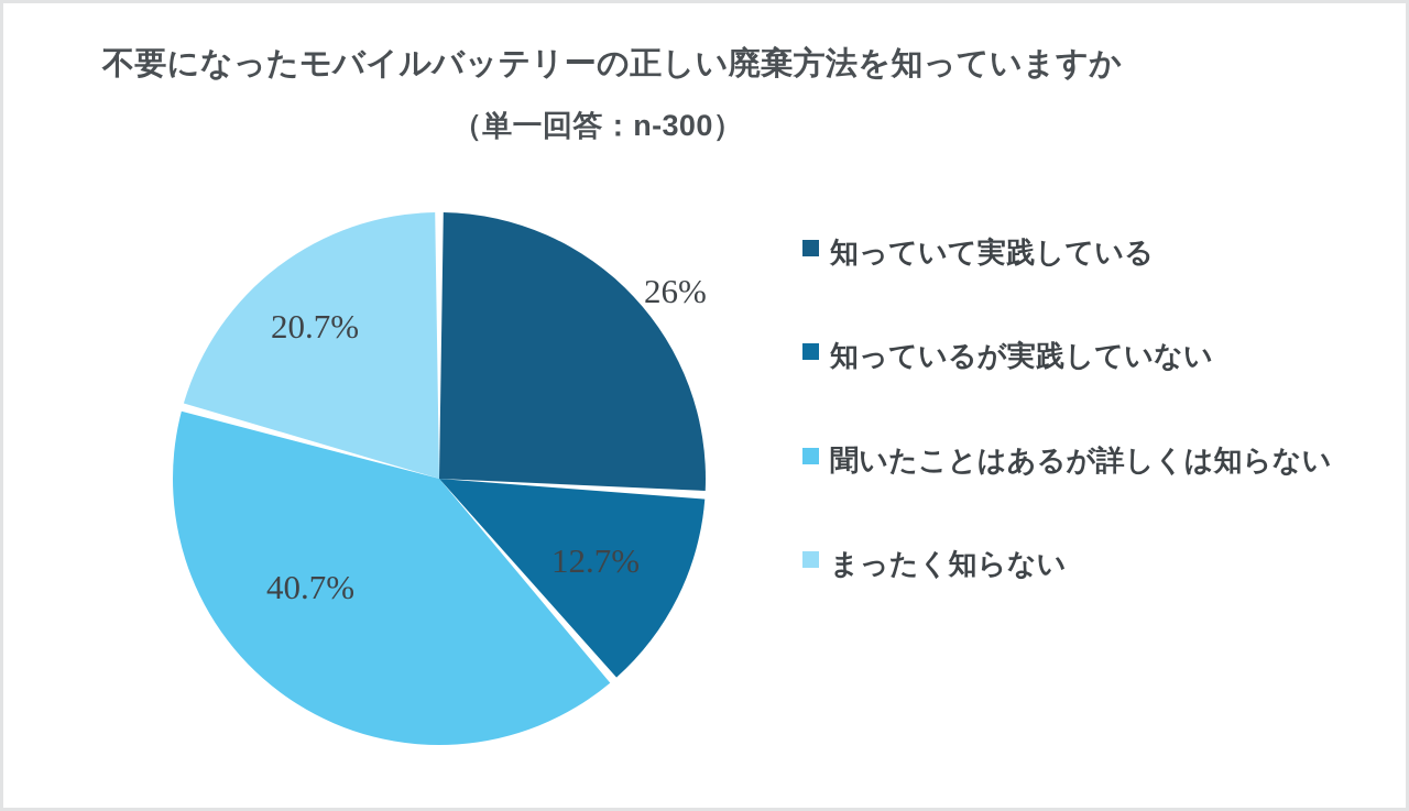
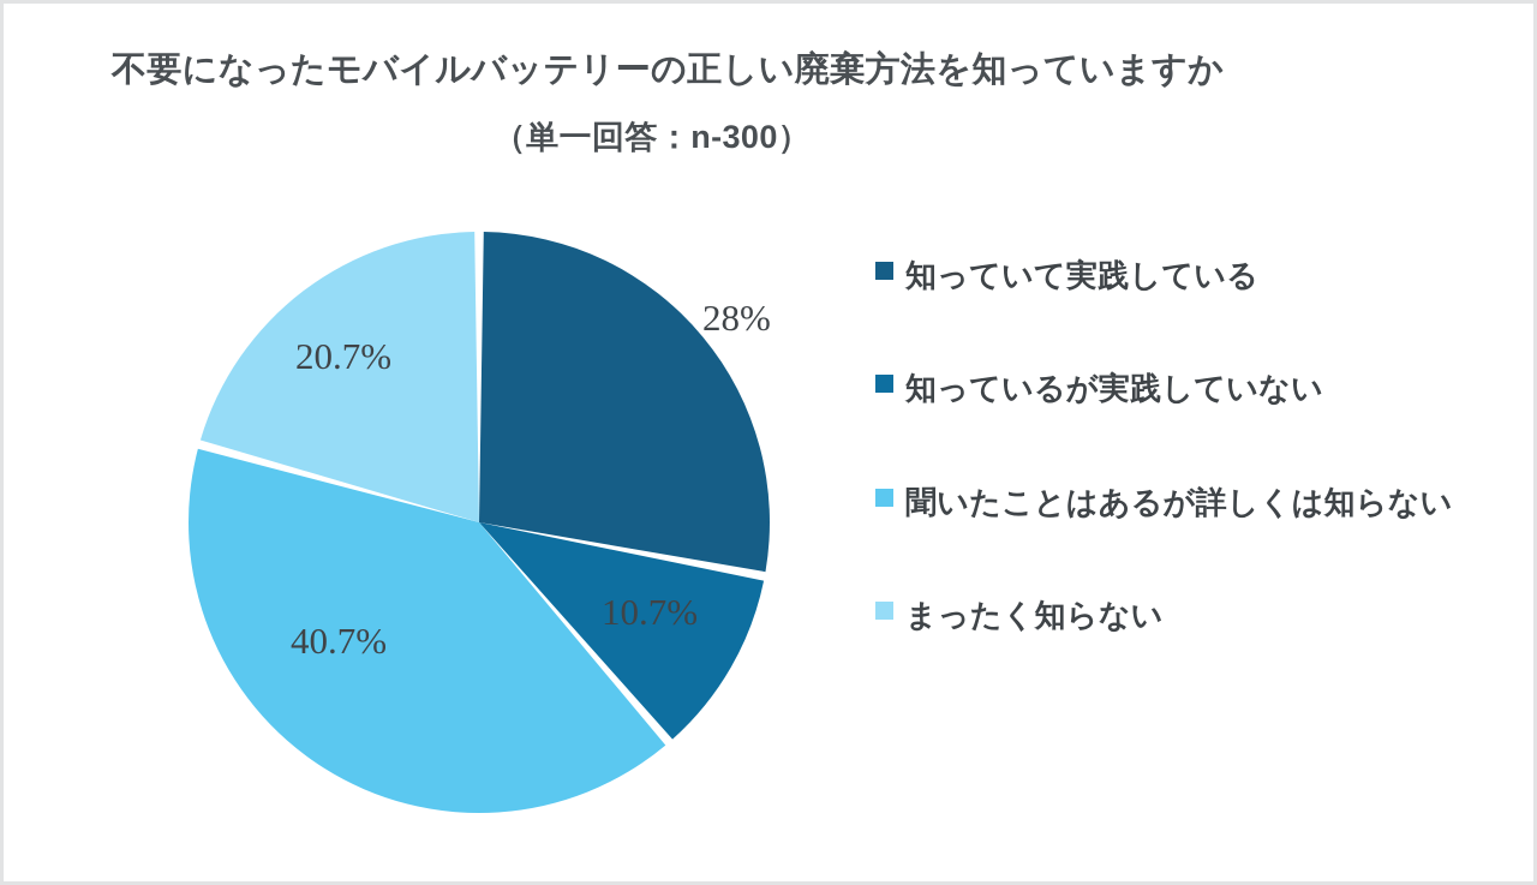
知っていて実践している: 26% -> 28%
知っているが実践していない: 12.7% -> 10.7%
